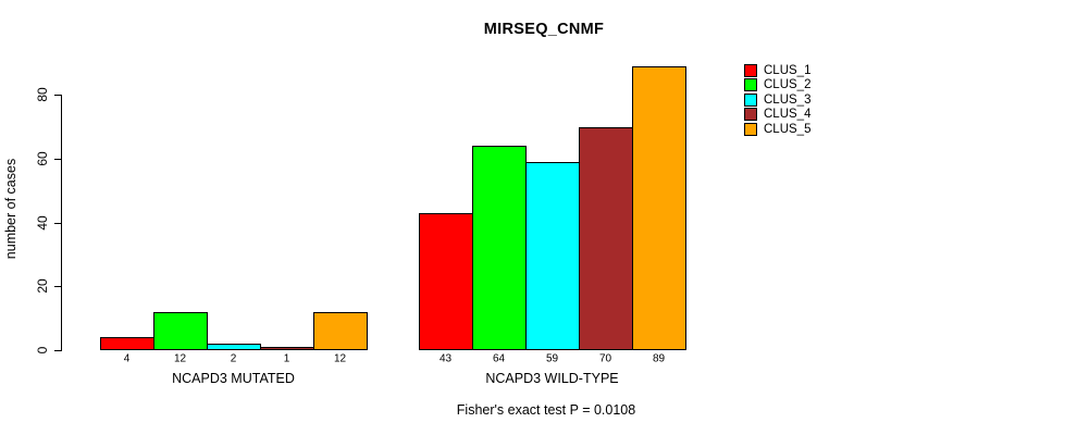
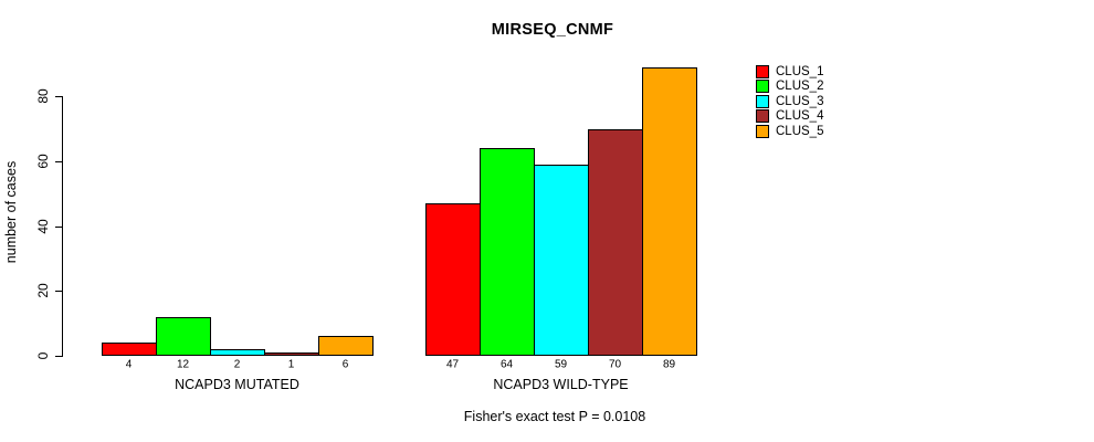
CLUS_5/NCAPD3 MUTATED: 12 -> 6
CLUS_1/NCAPD3 WILD-TYPE: 43 -> 47
